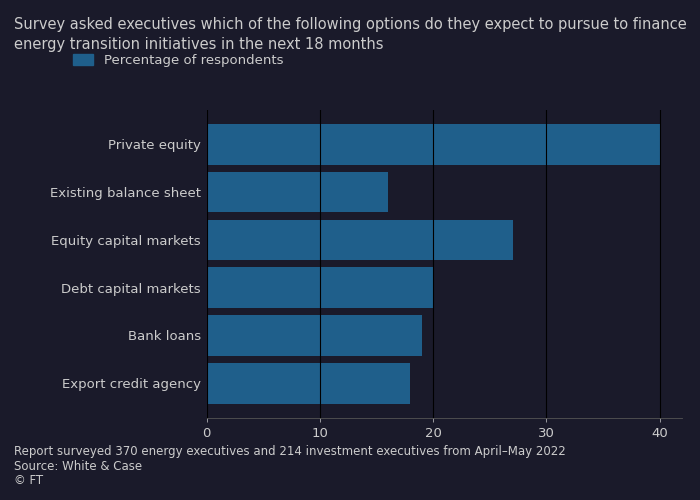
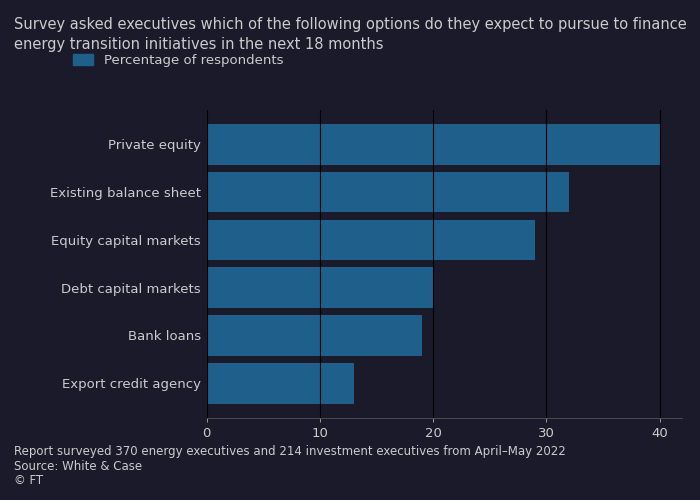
Existing balance sheet: 16 -> 32
Equity capital markets: 27 -> 29
Export credit agency: 18 -> 13
